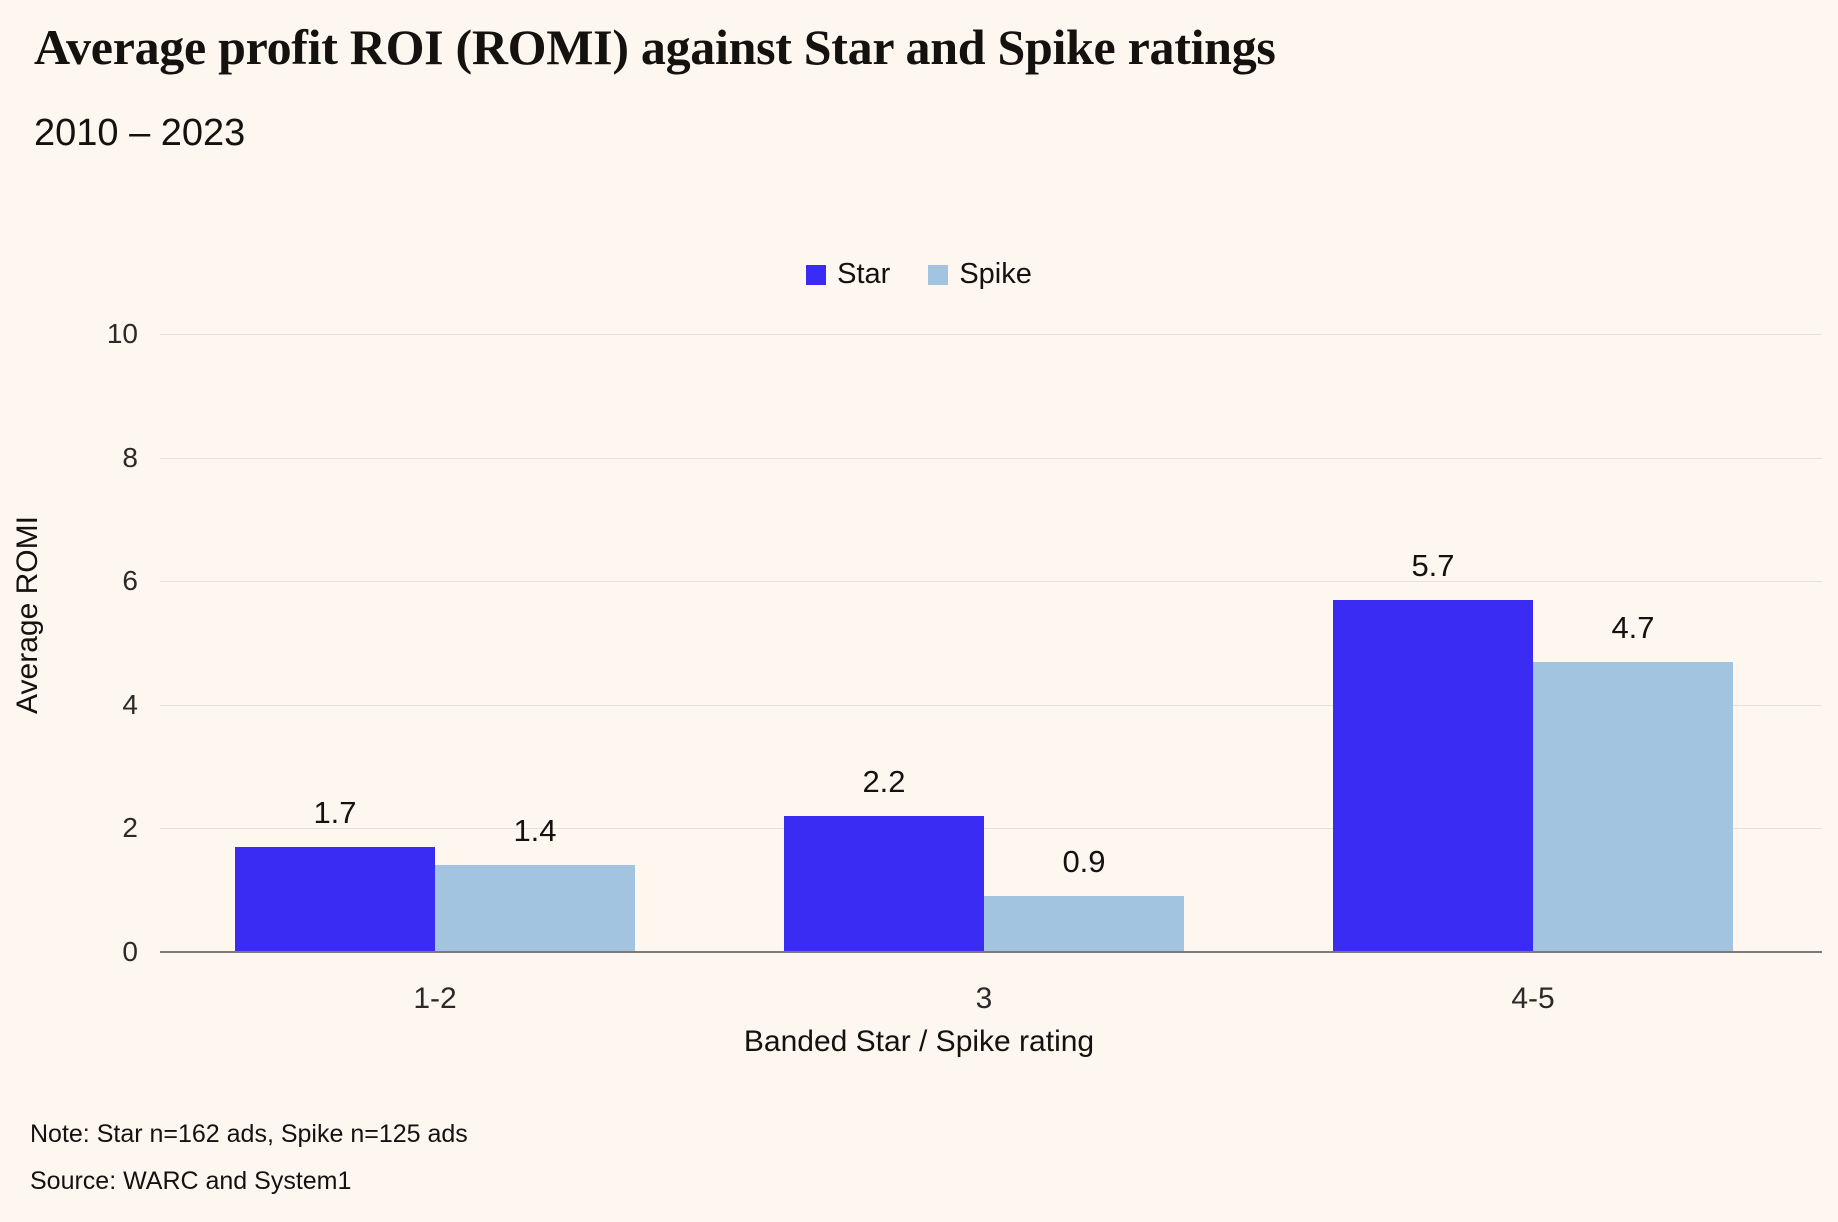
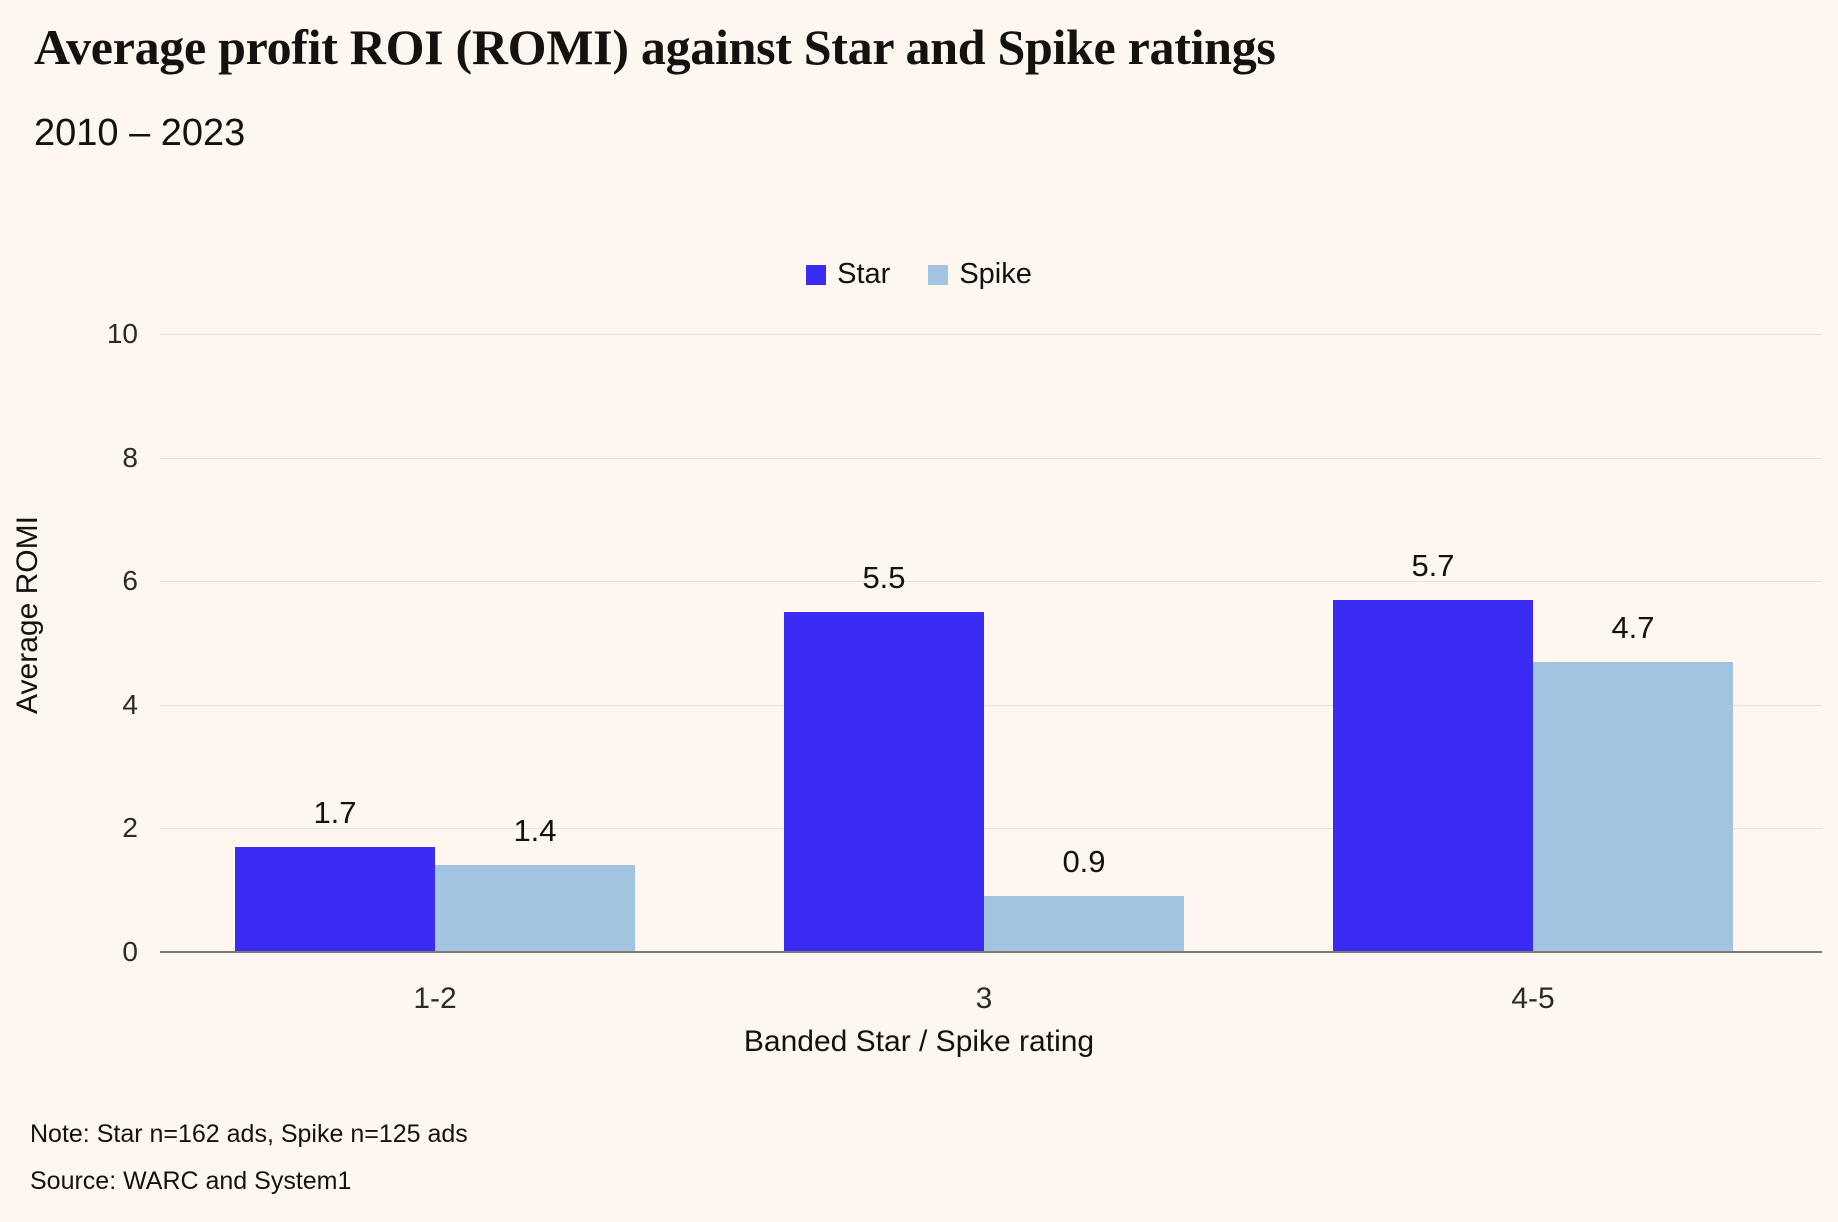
Star/3: 2.2 -> 5.5
